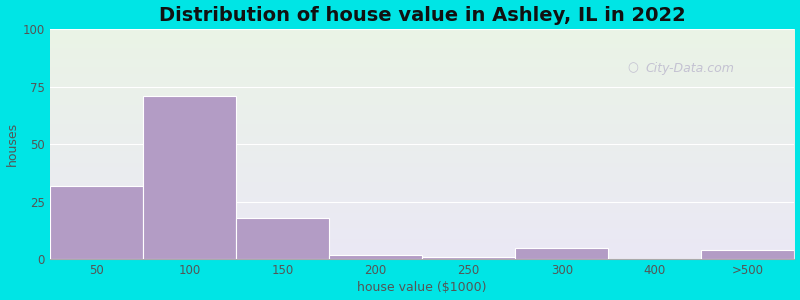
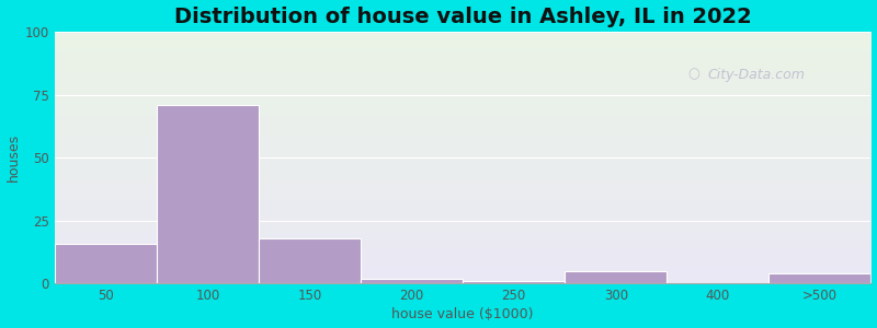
50: 32 -> 16
